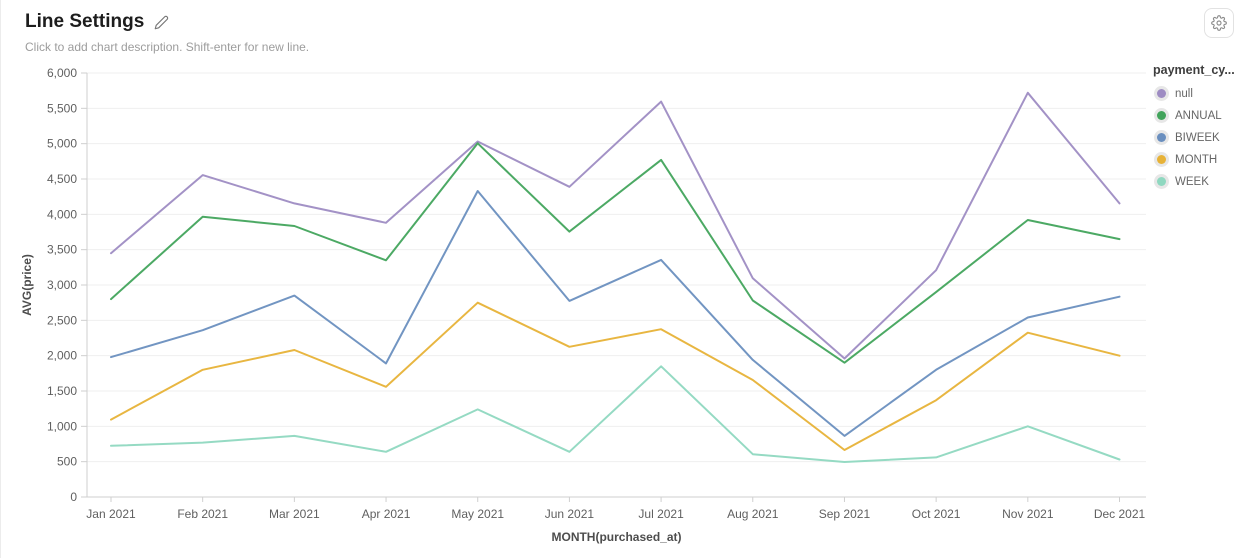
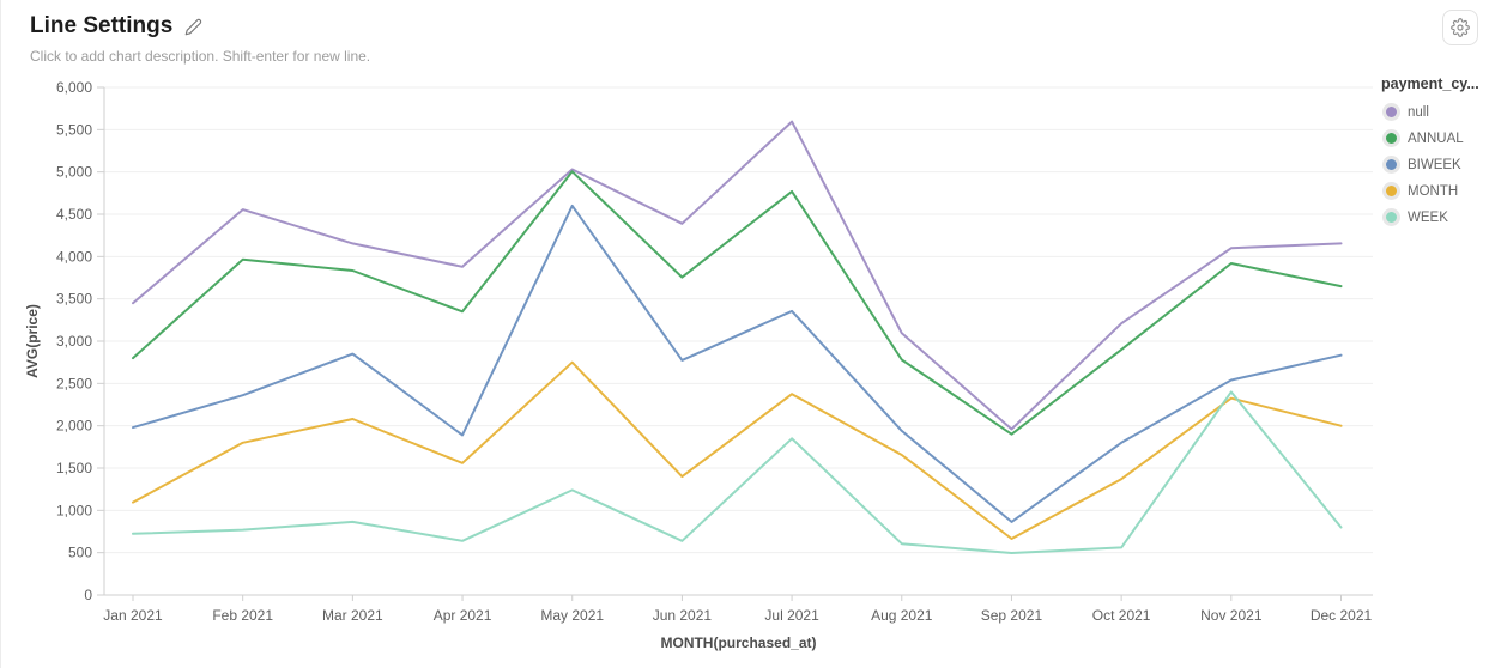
BIWEEK/May 2021: 4300 -> 4600
MONTH/Jun 2021: 2100 -> 1400
null/Nov 2021: 5700 -> 4100
WEEK/Nov 2021: 1000 -> 2400
WEEK/Dec 2021: 500 -> 800
